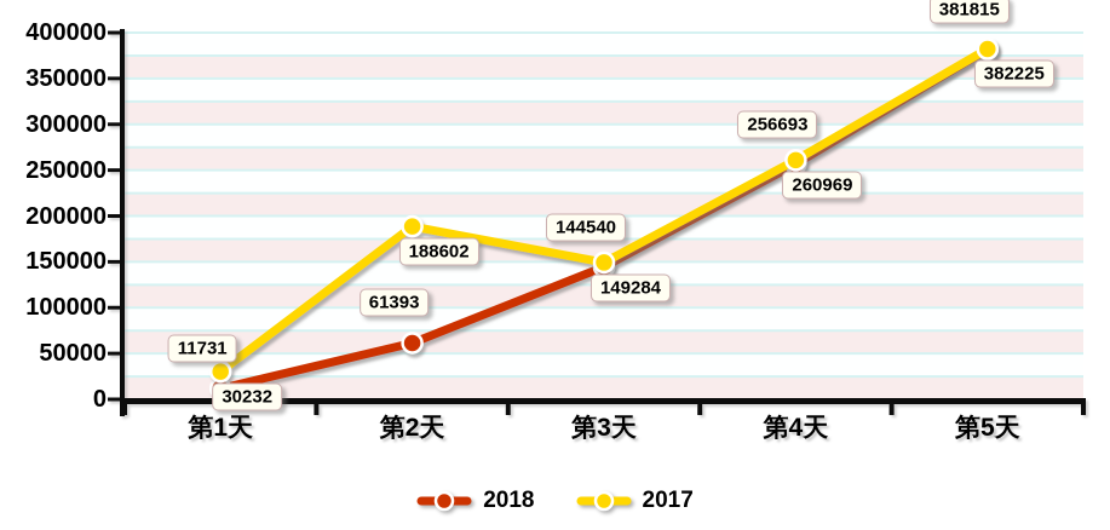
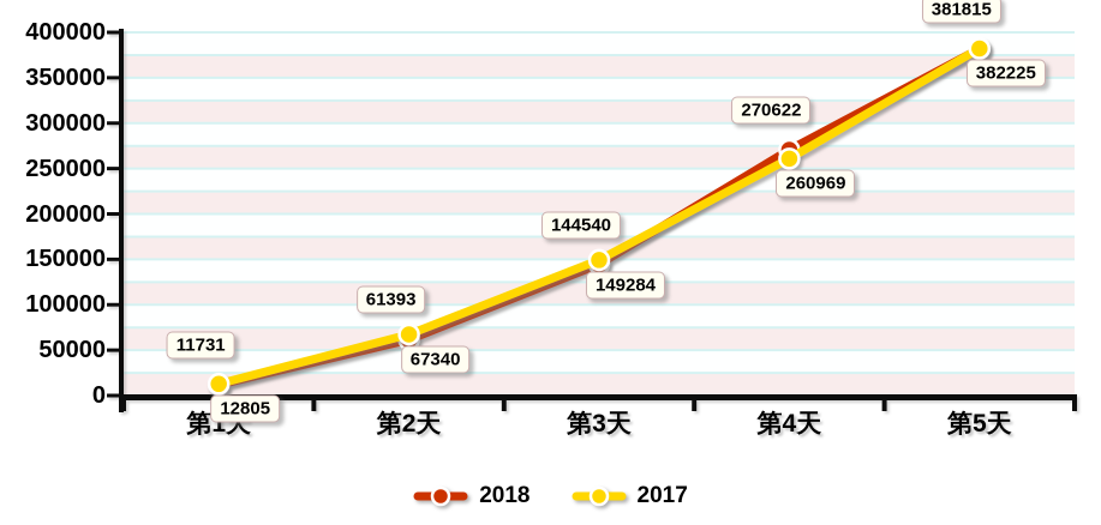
2017/第1天: 30232 -> 12805
2017/第2天: 188602 -> 67340
2018/第4天: 256693 -> 270622
